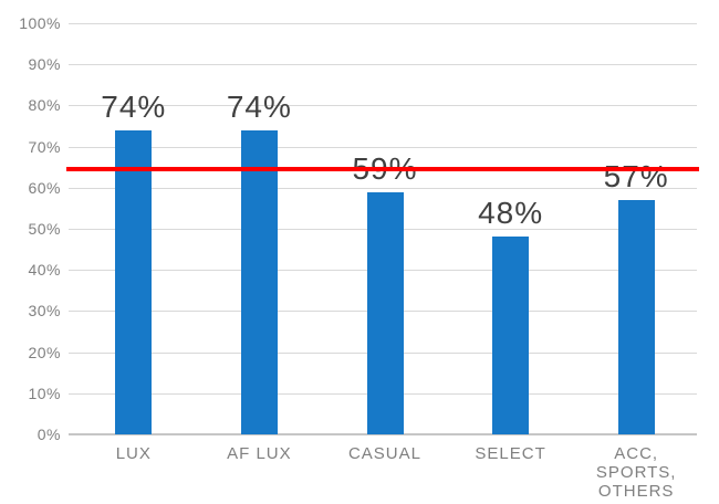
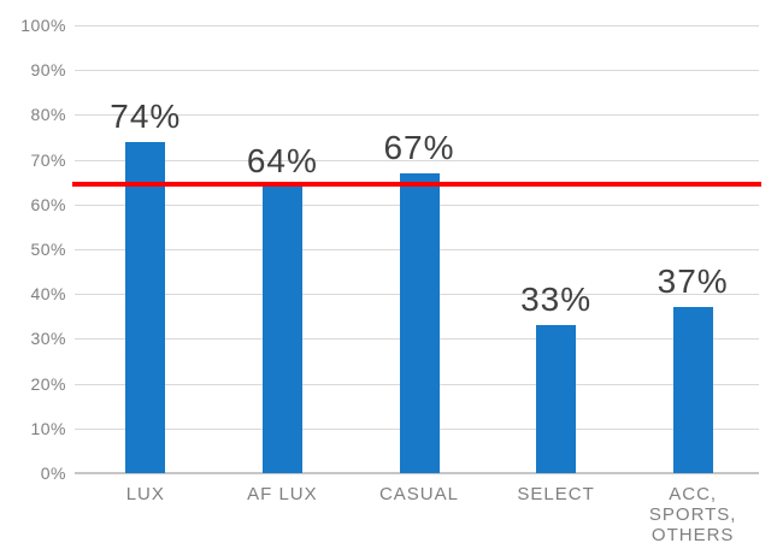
AF LUX: 74% -> 64%
CASUAL: 59% -> 67%
SELECT: 48% -> 33%
ACC, SPORTS, OTHERS: 57% -> 37%
